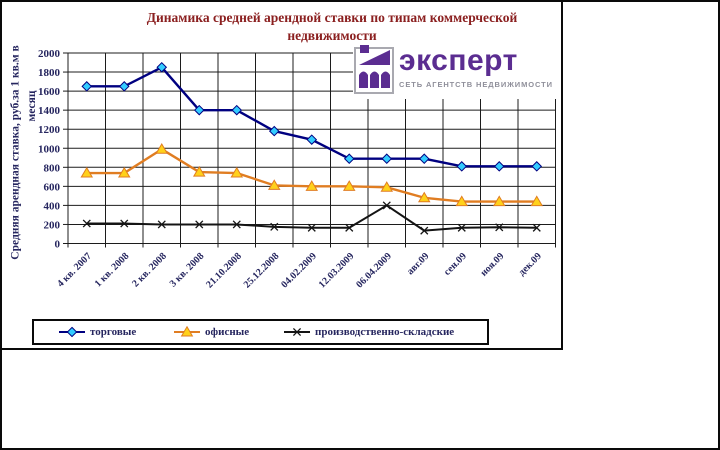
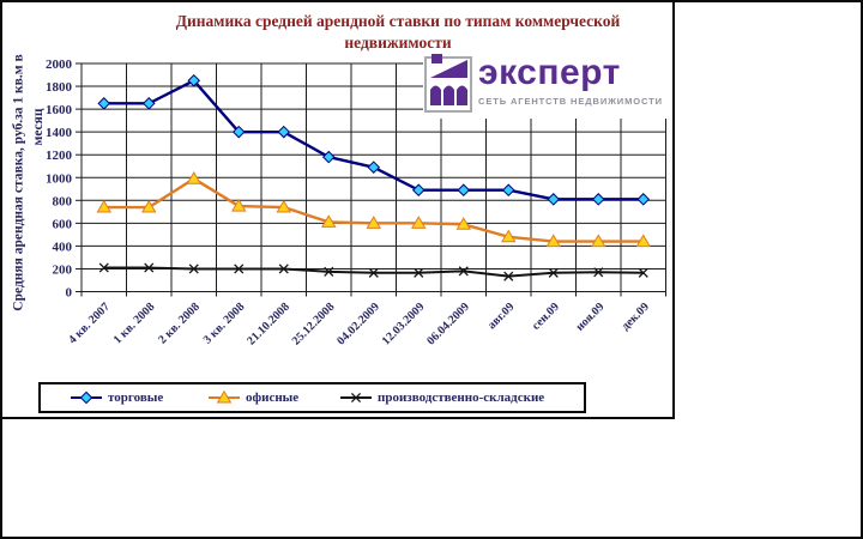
производственно-складские/06.04.2009: 400 -> 200
